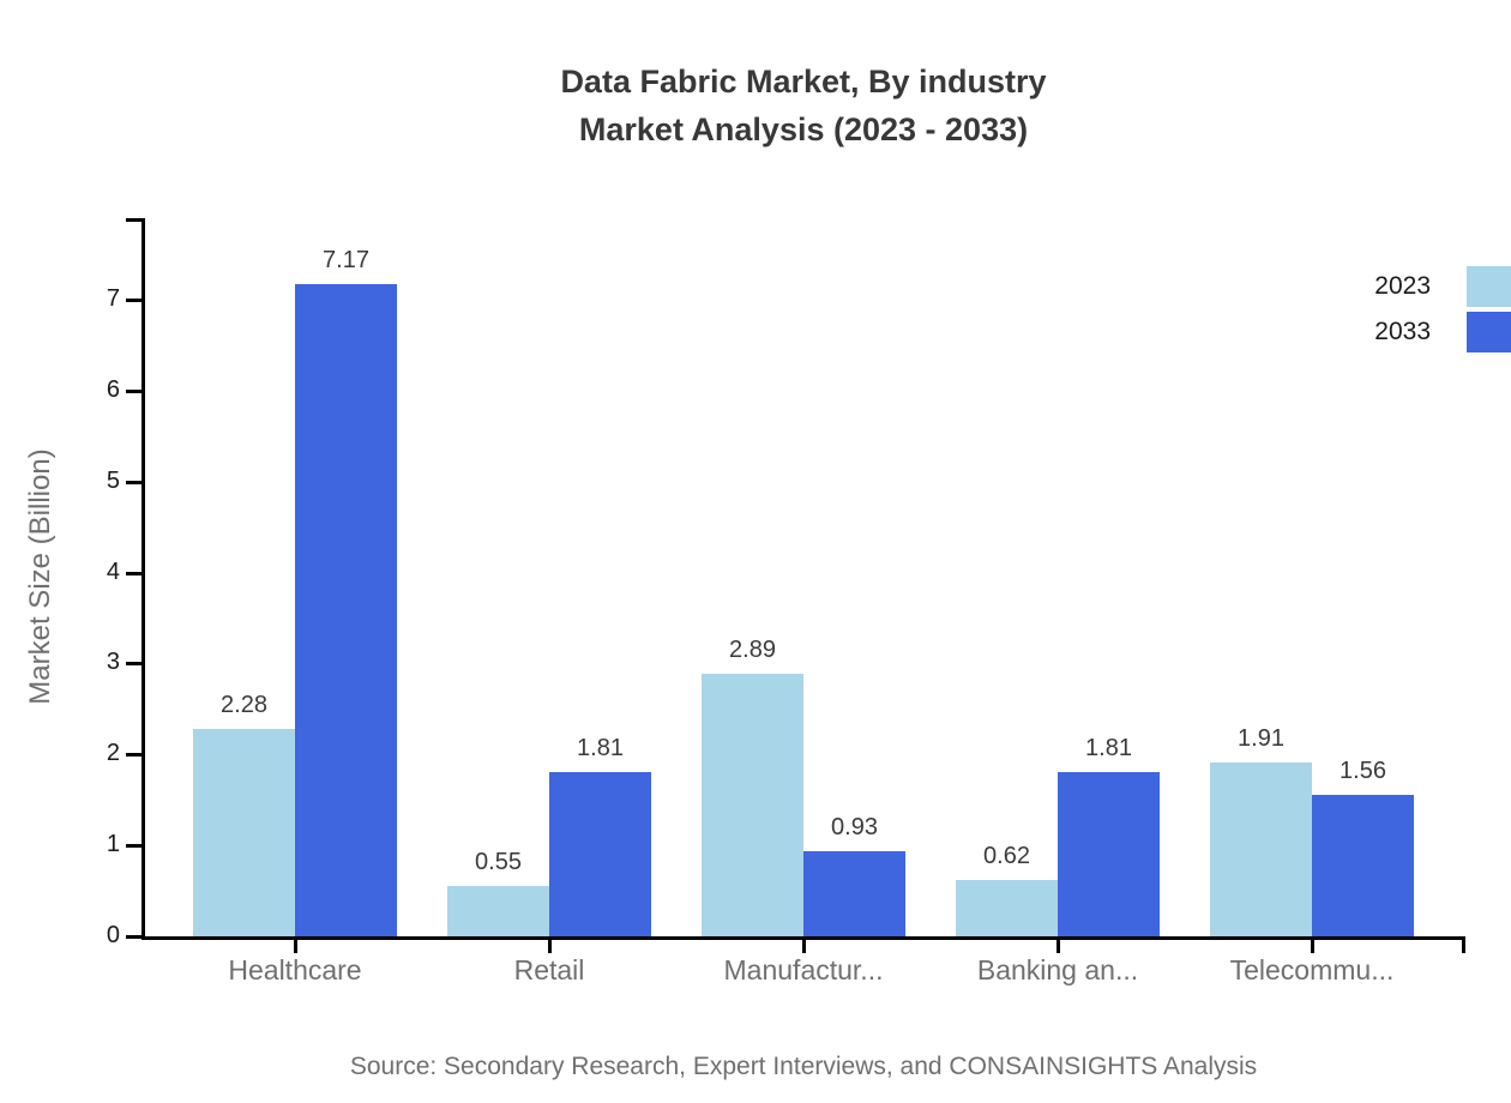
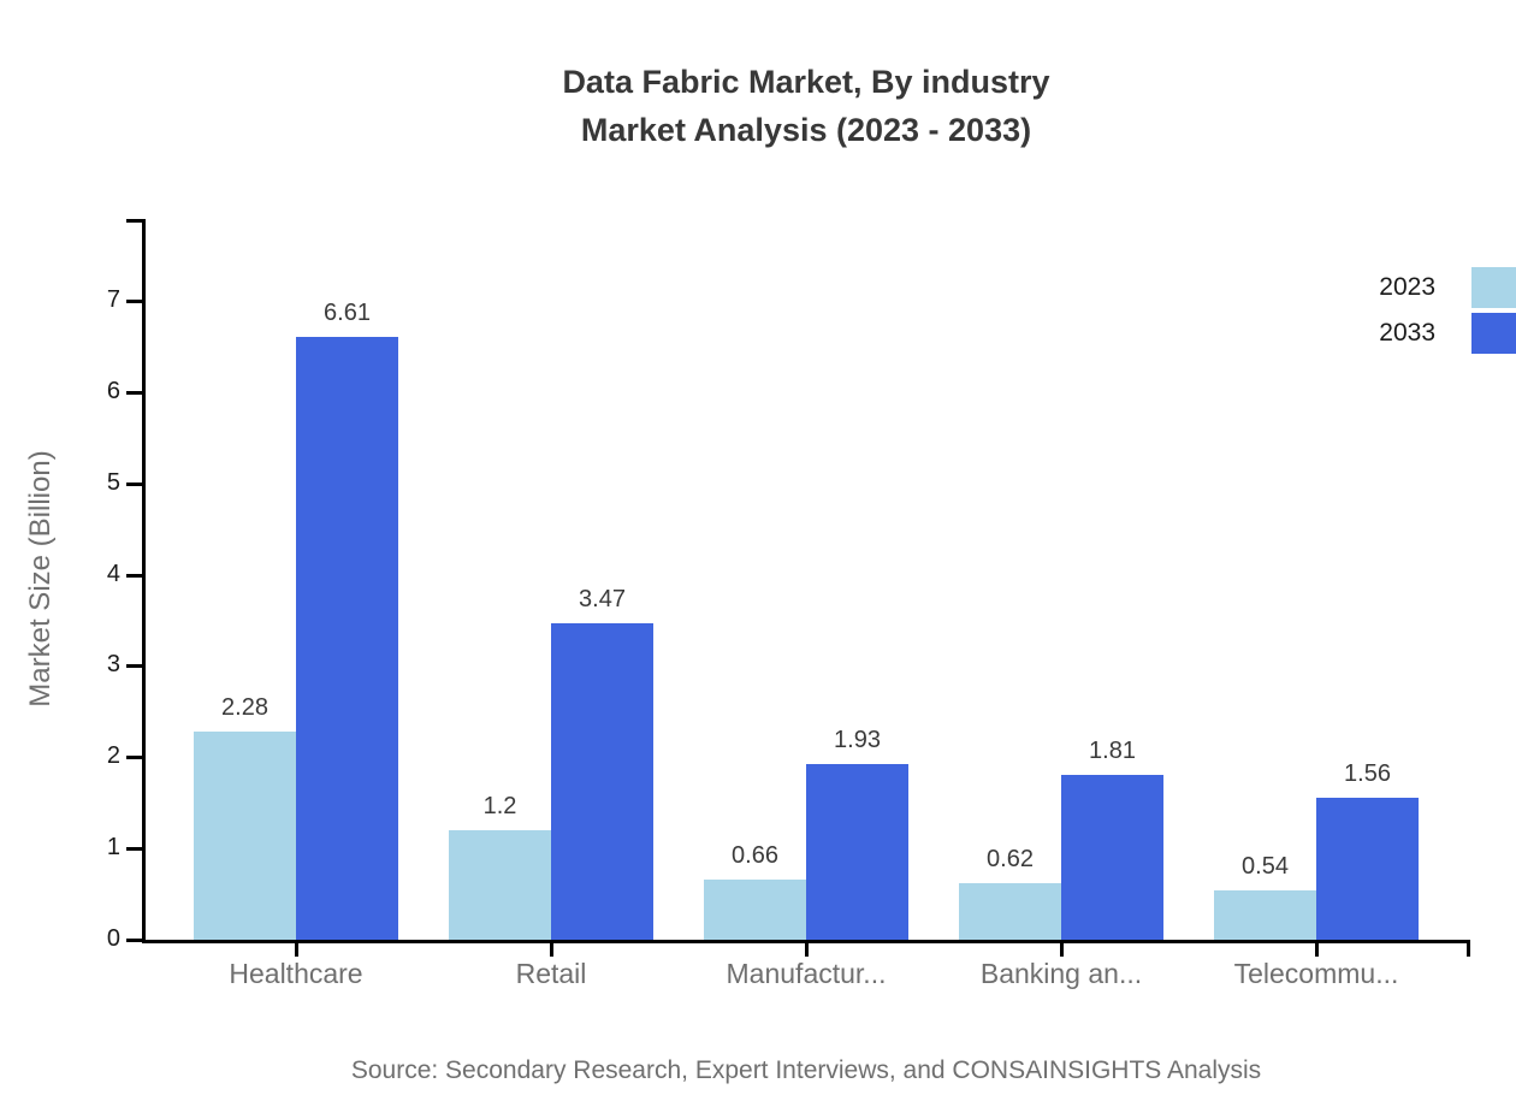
2033/Healthcare: 7.17 -> 6.61
2023/Retail: 0.55 -> 1.2
2033/Retail: 1.81 -> 3.47
2023/Manufactur...: 2.89 -> 0.66
2033/Manufactur...: 0.93 -> 1.93
2023/Telecommu...: 1.91 -> 0.54
